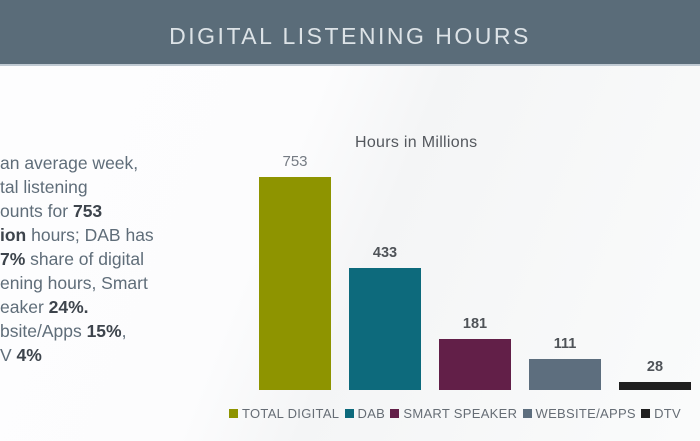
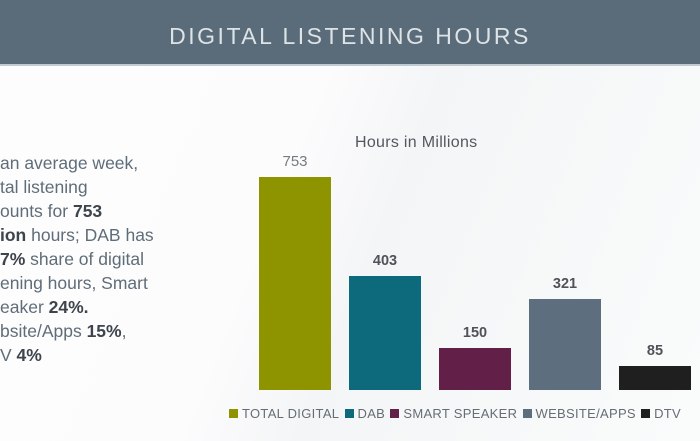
DAB: 433 -> 403
SMART SPEAKER: 181 -> 150
WEBSITE/APPS: 111 -> 321
DTV: 28 -> 85
